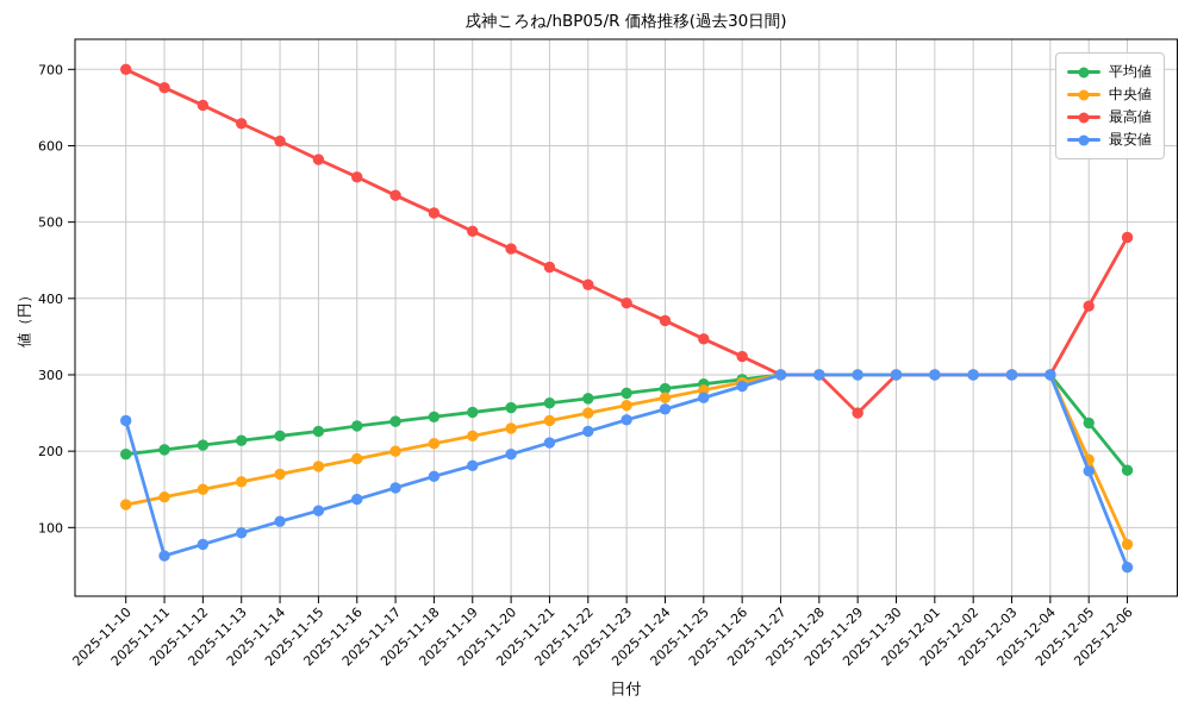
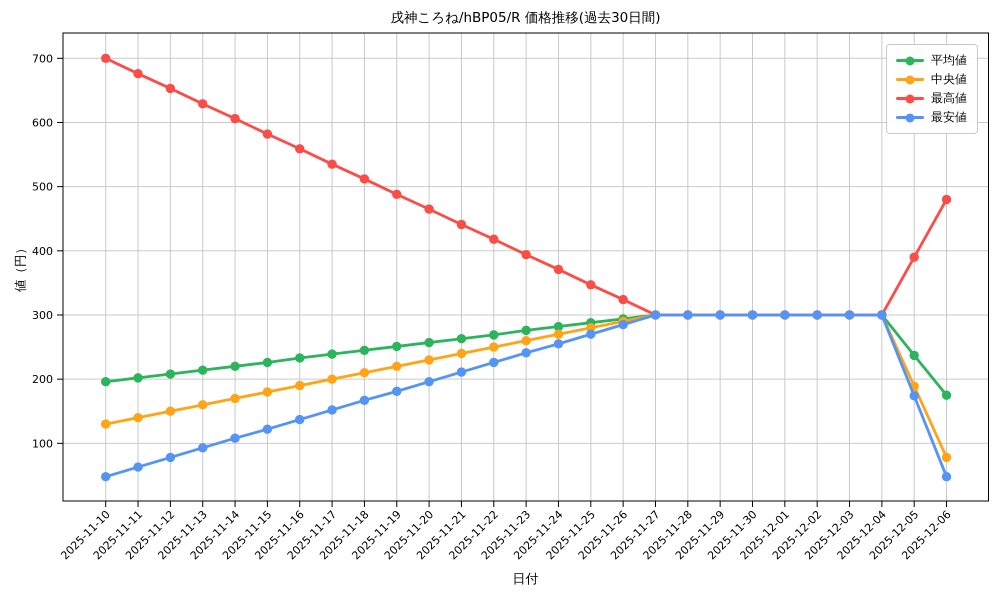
最安値/2025-11-10: 240 -> 50
最高値/2025-11-29: 250 -> 300
